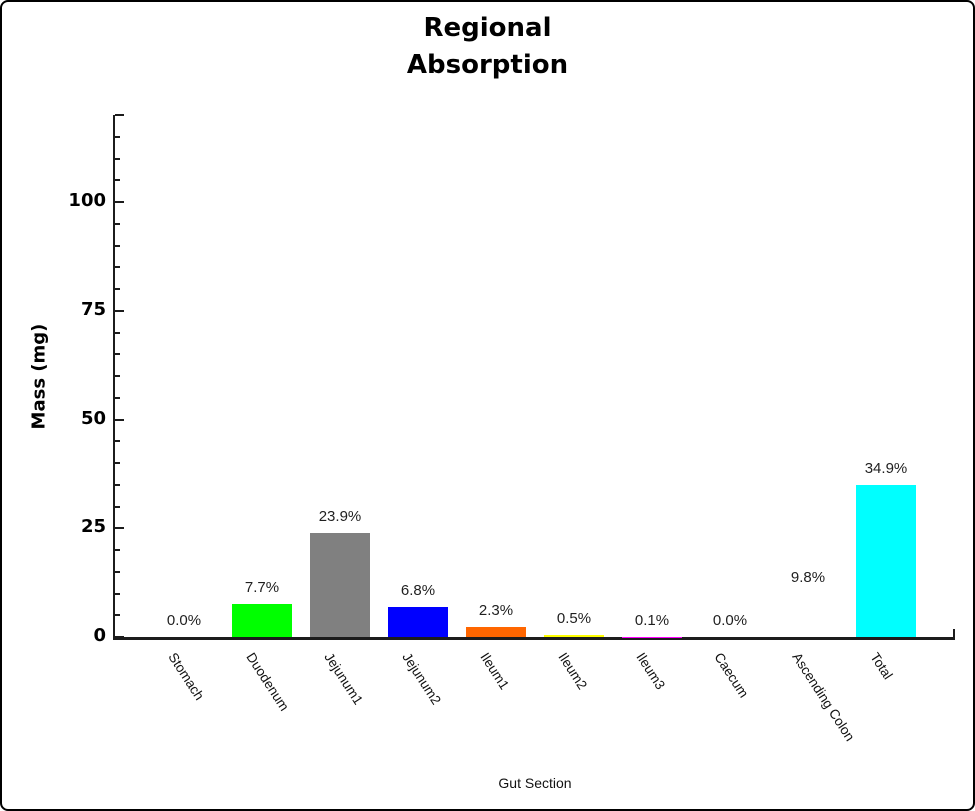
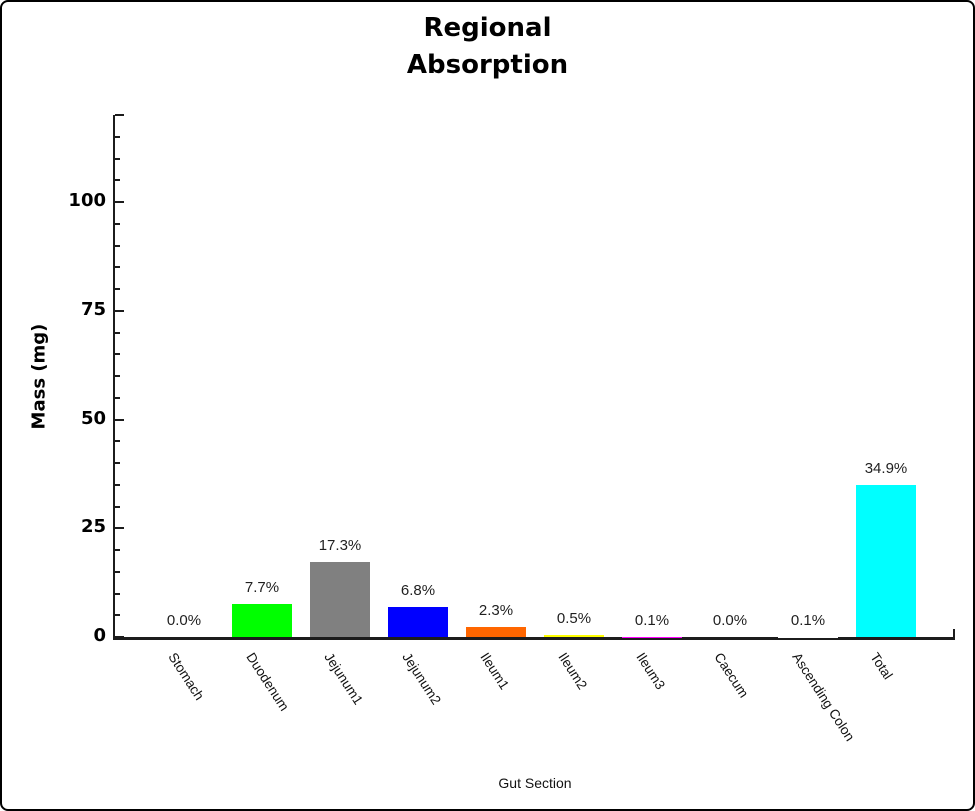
Jejunum1: 23.9% -> 17.3%
Ascending Colon: 9.8% -> 0.1%
